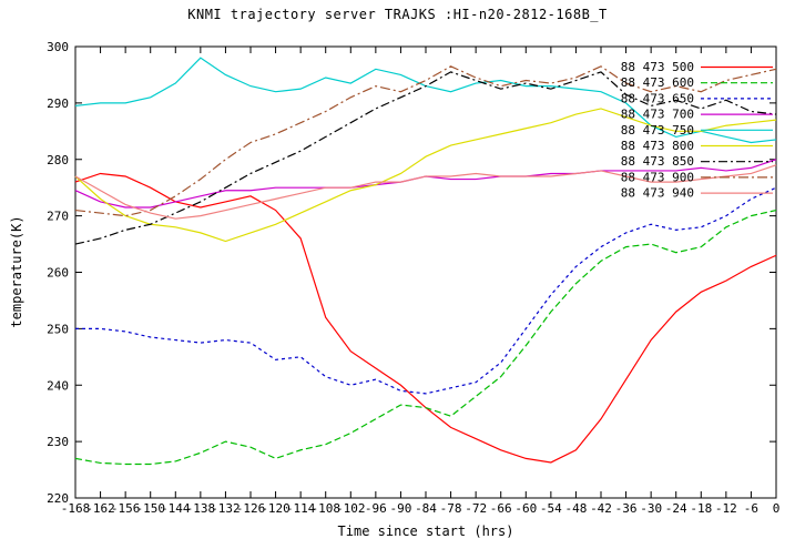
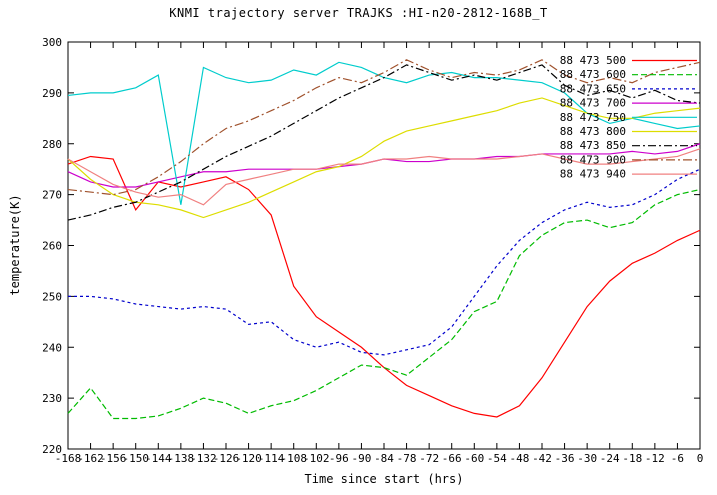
88 473 600/-162: 226 -> 232
88 473 500/-150: 275 -> 267
88 473 750/-138: 298 -> 268
88 473 940/-132: 271 -> 268
88 473 600/-54: 253 -> 249
